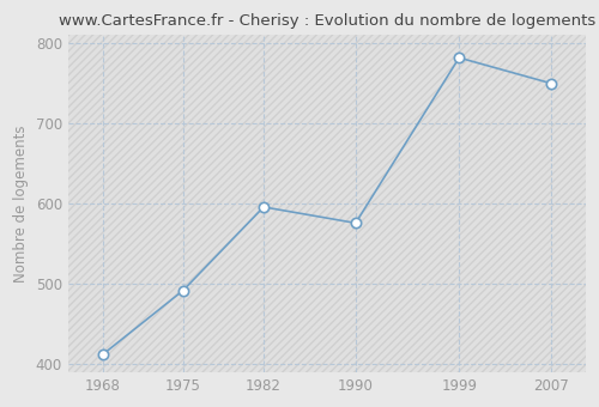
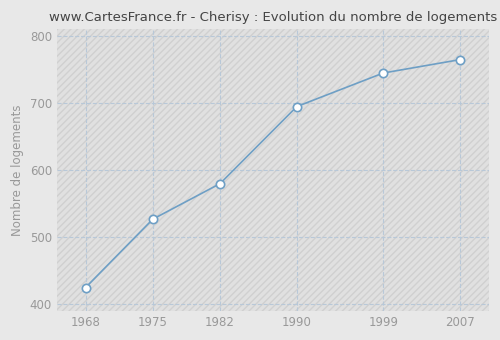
1968: 412 -> 425
1975: 492 -> 527
1982: 596 -> 580
1990: 576 -> 695
1999: 782 -> 745
2007: 750 -> 765
